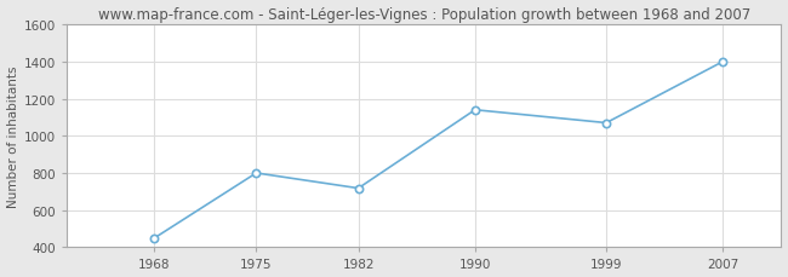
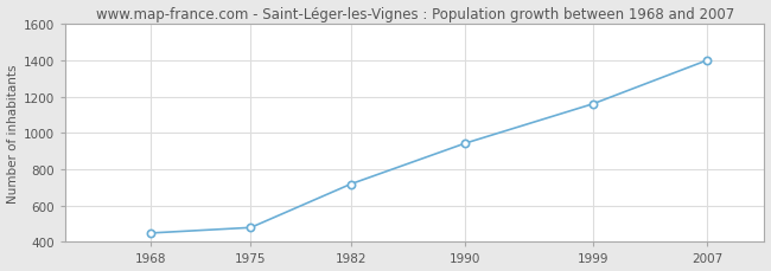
1975: 800 -> 480
1990: 1140 -> 940
1999: 1070 -> 1160
